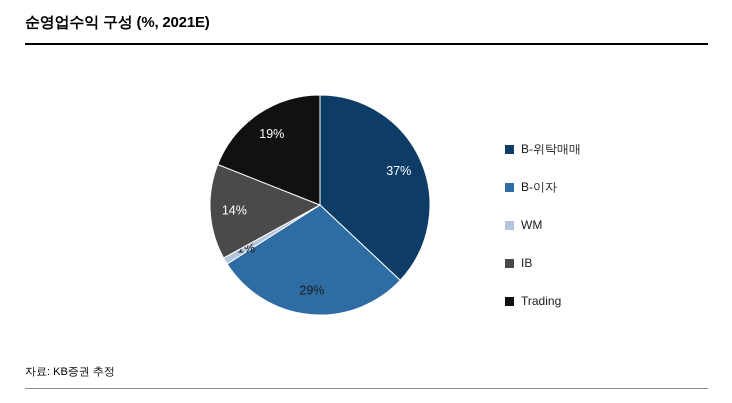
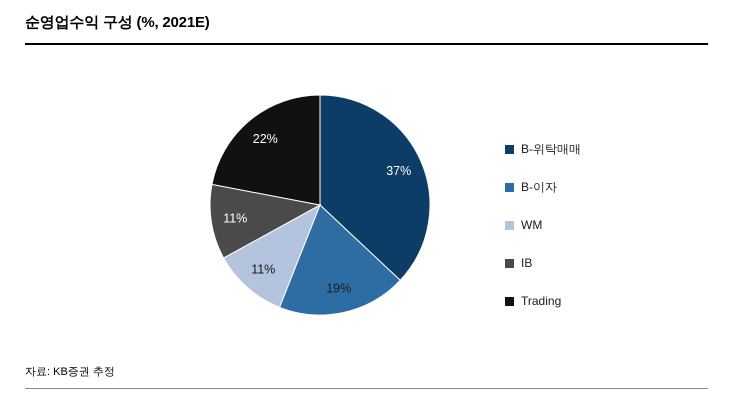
B-이자: 29% -> 19%
WM: 1% -> 11%
IB: 14% -> 11%
Trading: 19% -> 22%
